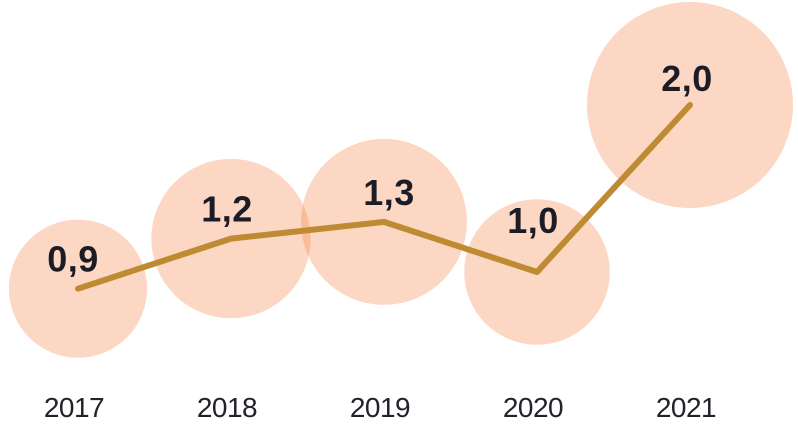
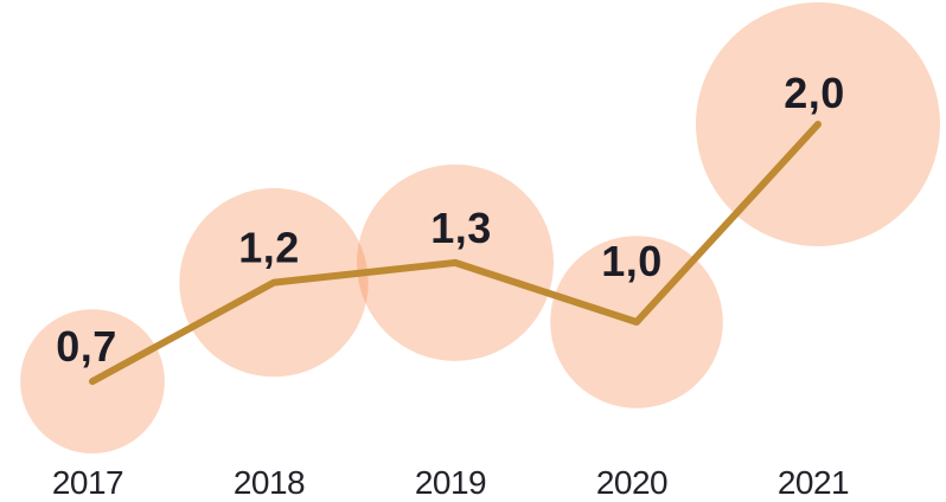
2017: 0,9 -> 0,7
